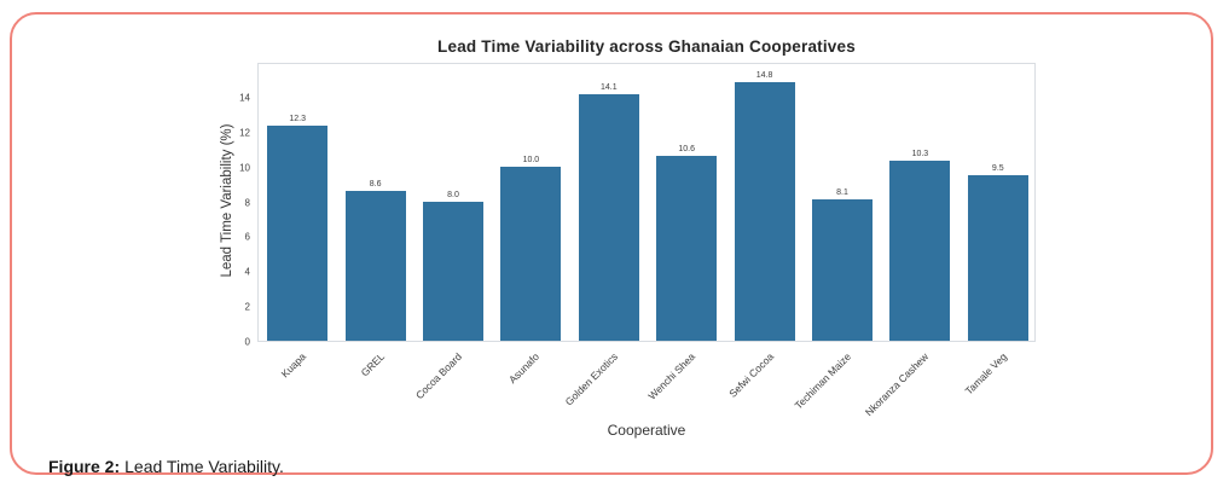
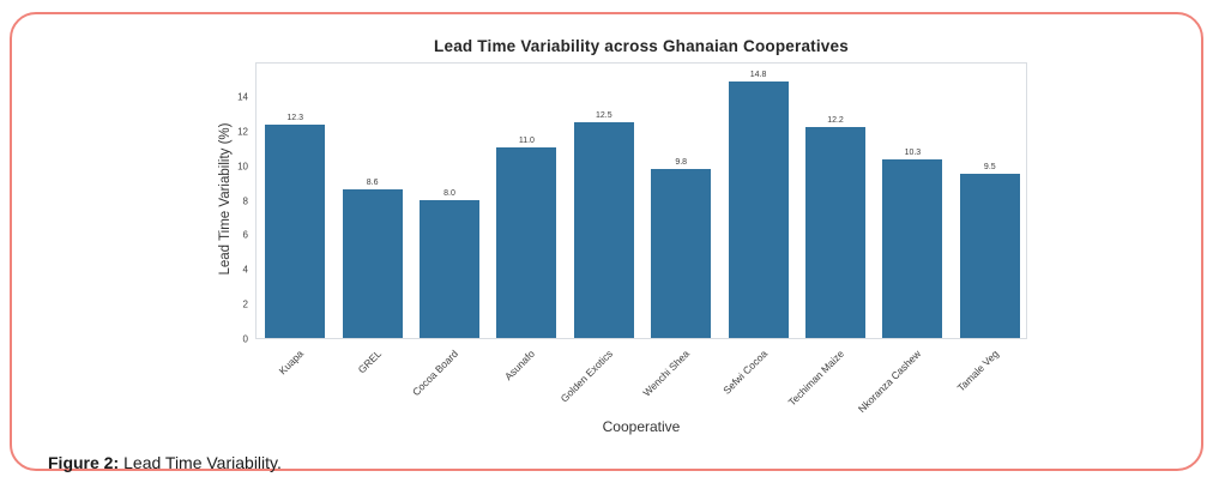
Asunafo: 10.0 -> 11.0
Golden Exotics: 14.1 -> 12.5
Wenchi Shea: 10.6 -> 9.8
Techiman Maize: 8.1 -> 12.2
